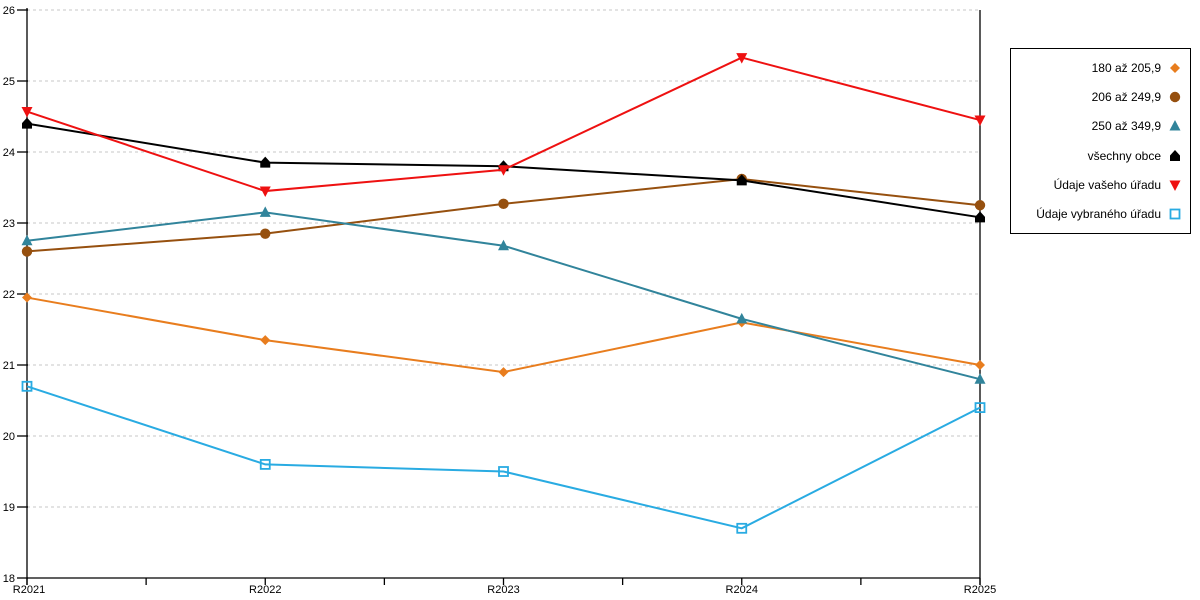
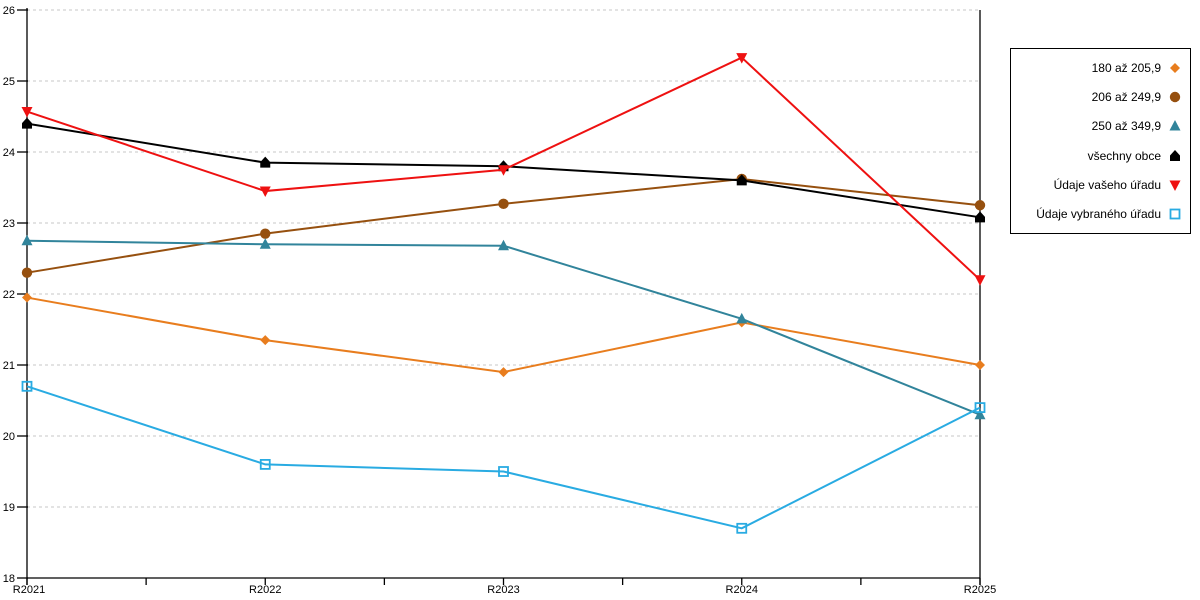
206 až 249,9/R2021: 22.6 -> 22.3
250 až 349,9/R2022: 23.1 -> 22.7
250 až 349,9/R2025: 20.8 -> 20.3
Údaje vašeho úřadu/R2025: 24.4 -> 22.2
